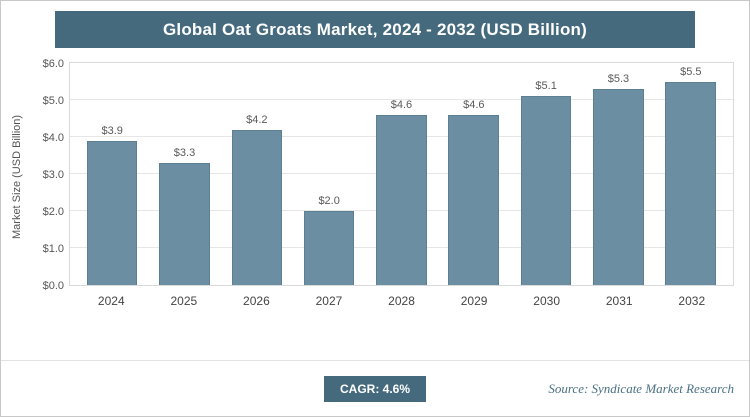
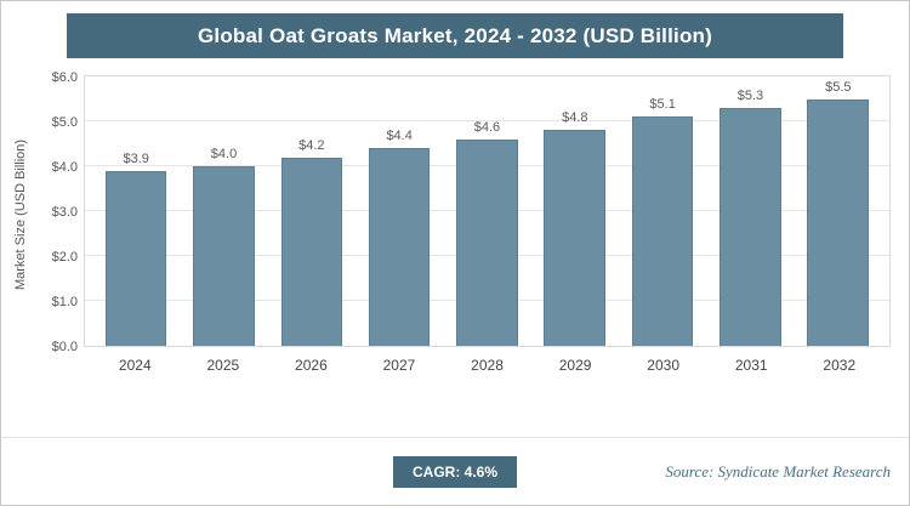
2025: $3.3 -> $4.0
2027: $2.0 -> $4.4
2029: $4.6 -> $4.8
